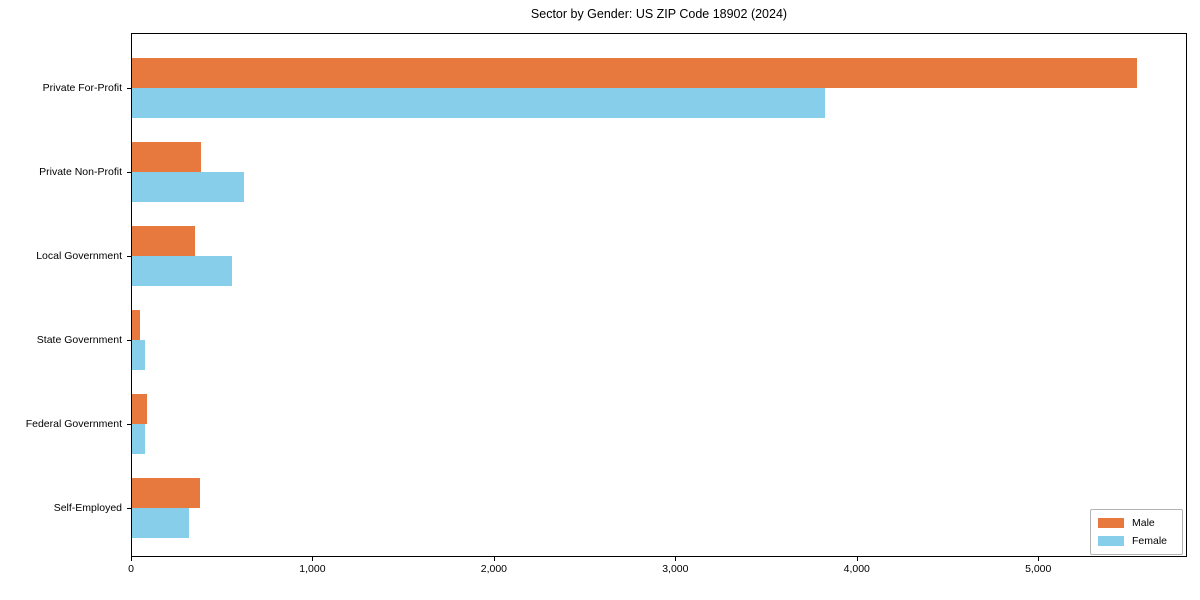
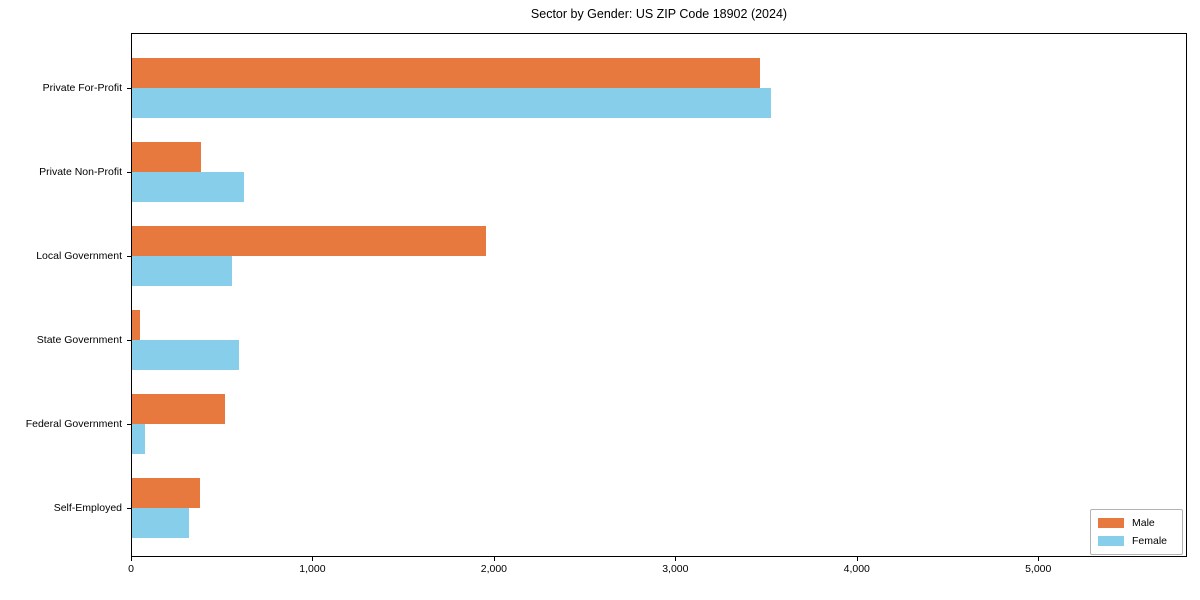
Male/Private For-Profit: 5540 -> 3460
Female/Private For-Profit: 3820 -> 3520
Male/Local Government: 340 -> 1950
Female/State Government: 70 -> 590
Male/Federal Government: 80 -> 510
